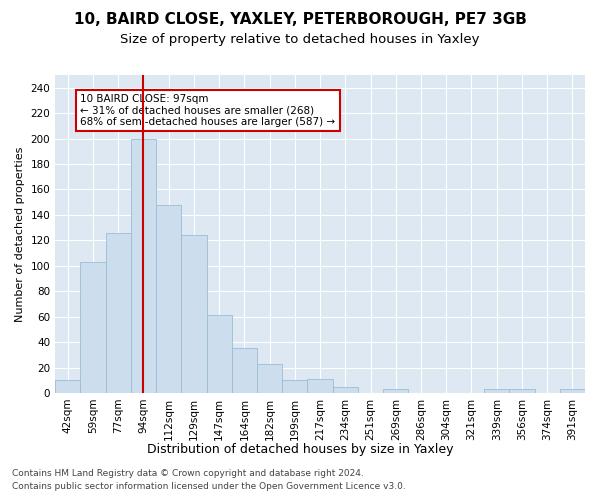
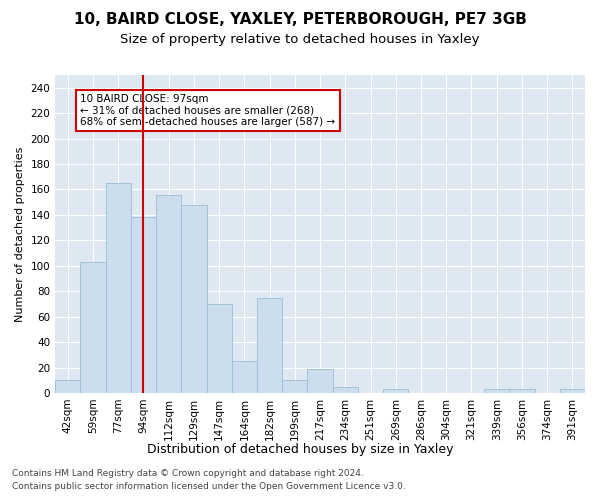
77sqm: 126 -> 165
94sqm: 200 -> 138
112sqm: 148 -> 156
129sqm: 124 -> 148
147sqm: 61 -> 70
164sqm: 35 -> 25
182sqm: 23 -> 75
217sqm: 11 -> 19
